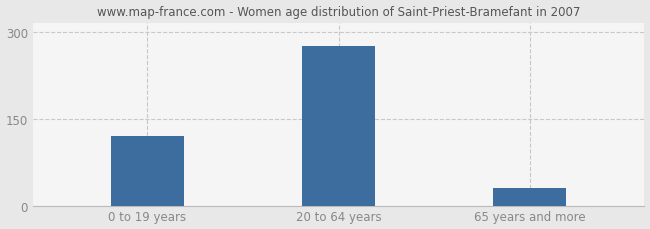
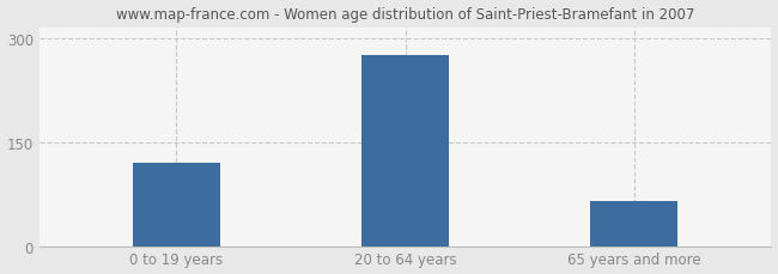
65 years and more: 30 -> 65
